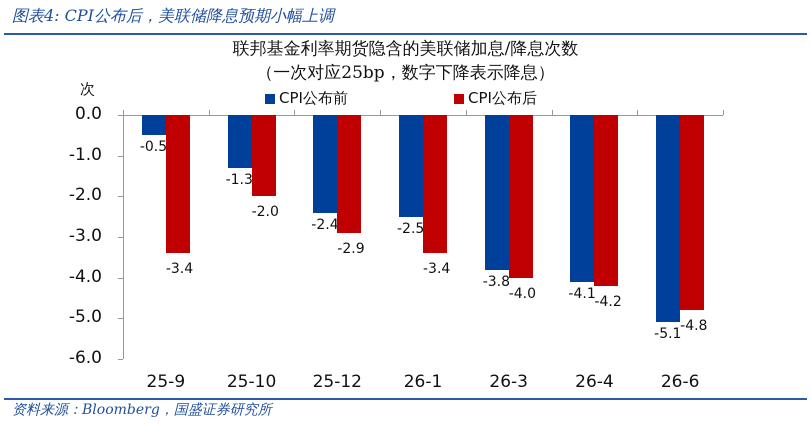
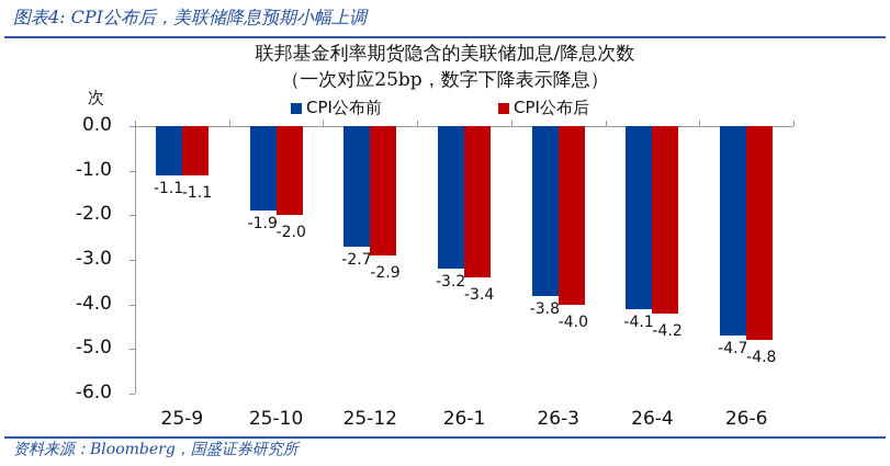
CPI公布前/25-9: -0.5 -> -1.1
CPI公布后/25-9: -3.4 -> -1.1
CPI公布前/25-10: -1.3 -> -1.9
CPI公布前/25-12: -2.4 -> -2.7
CPI公布前/26-1: -2.5 -> -3.2
CPI公布前/26-6: -5.1 -> -4.7
